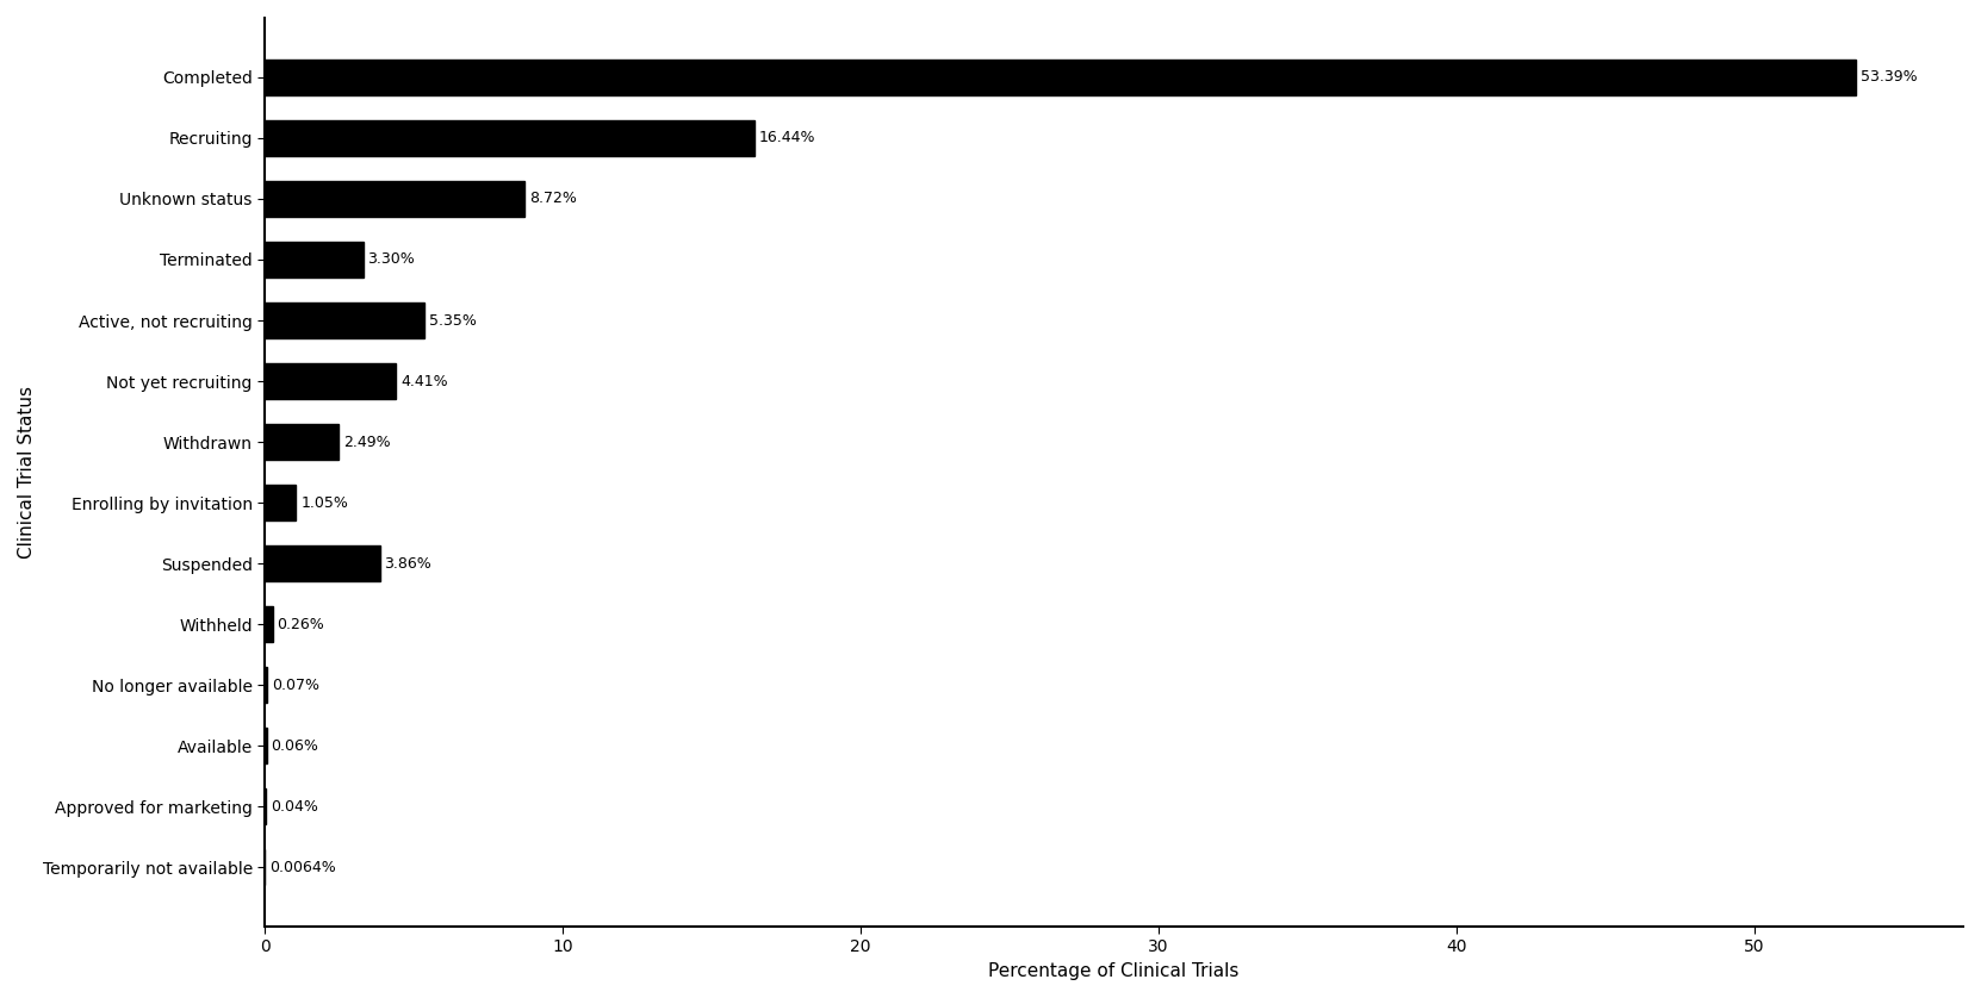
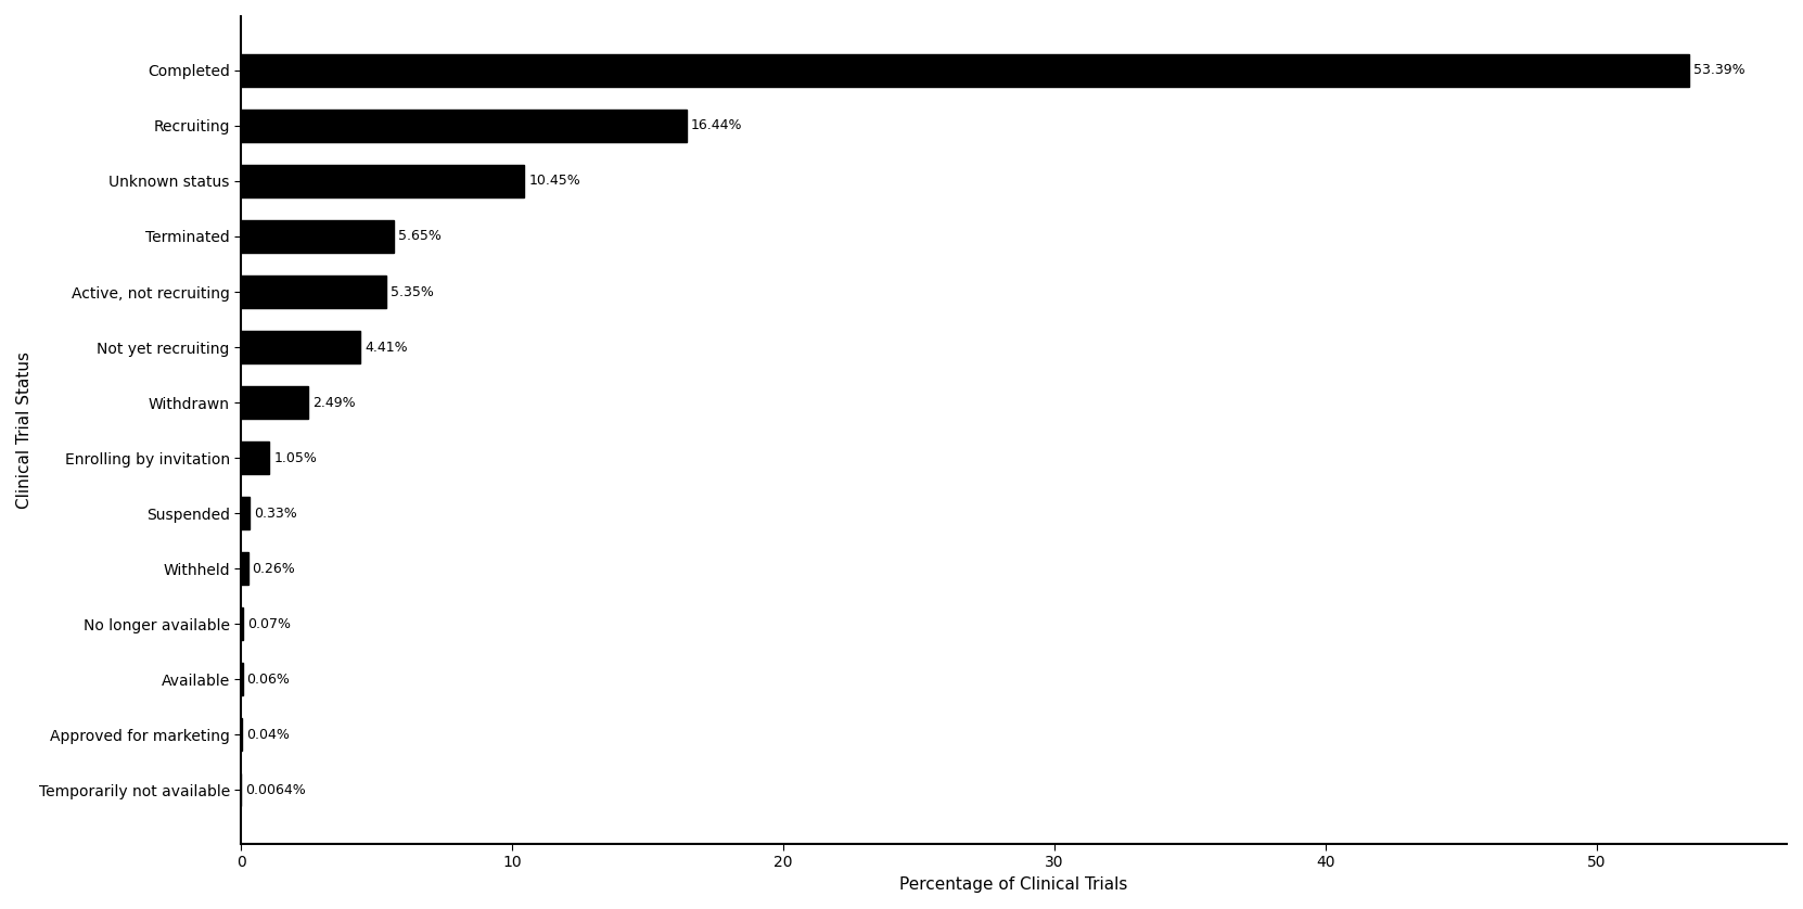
Unknown status: 8.72% -> 10.45%
Terminated: 3.30% -> 5.65%
Suspended: 3.86% -> 0.33%
